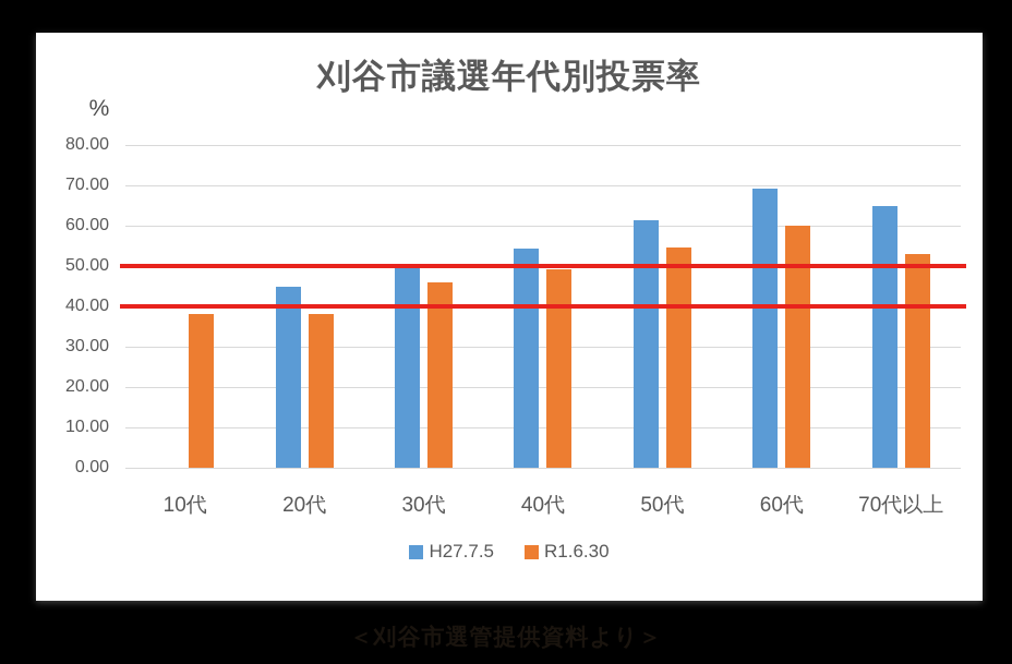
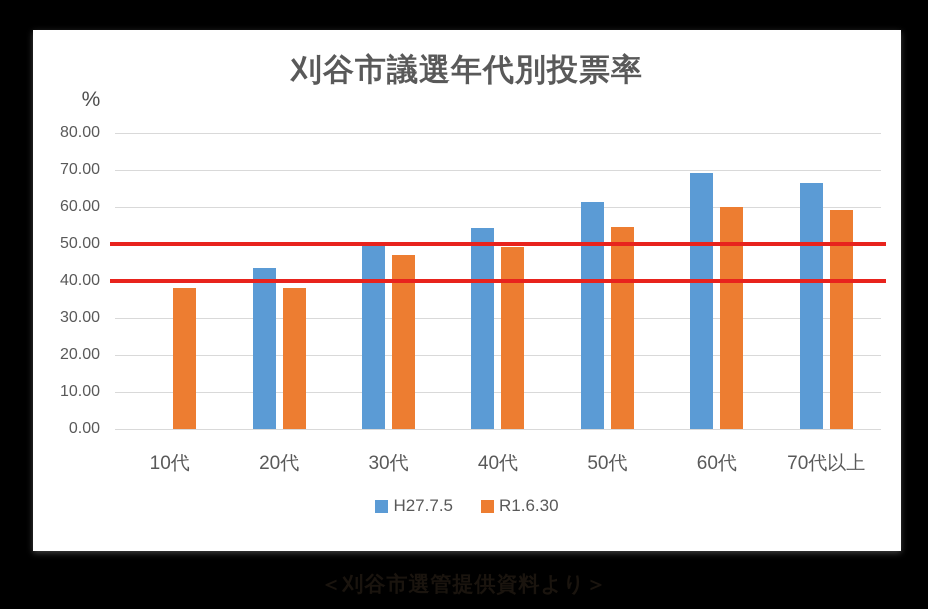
H27.7.5/20代: 45 -> 44
R1.6.30/30代: 46 -> 47
H27.7.5/70代以上: 65 -> 66
R1.6.30/70代以上: 53 -> 59
